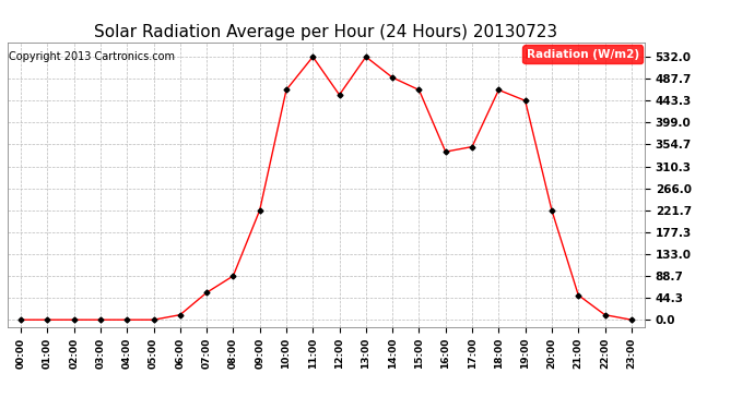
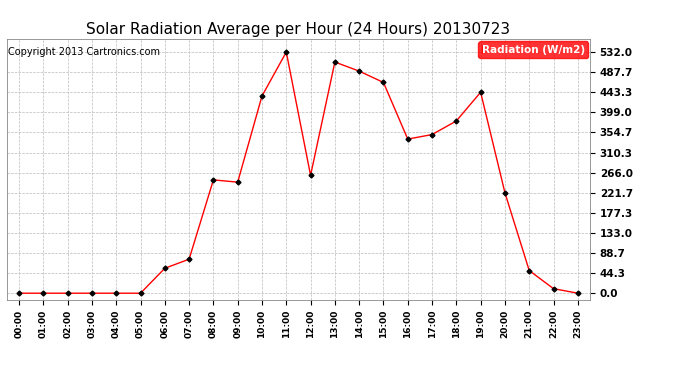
06:00: 10 -> 55
07:00: 55 -> 75
08:00: 89 -> 250
09:00: 222 -> 245
10:00: 465 -> 435
12:00: 455 -> 260
13:00: 532 -> 510
18:00: 465 -> 380
